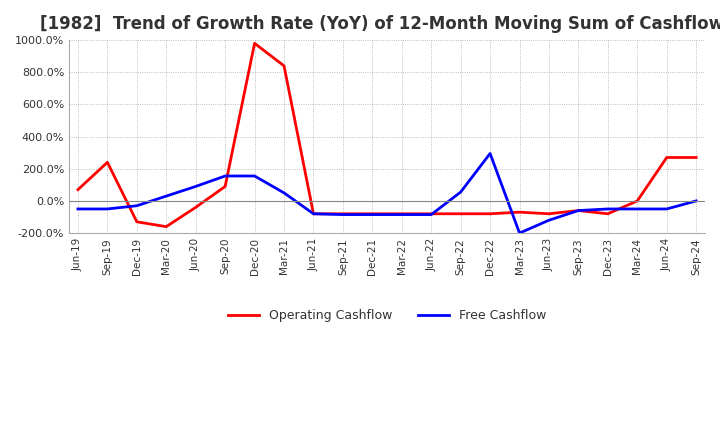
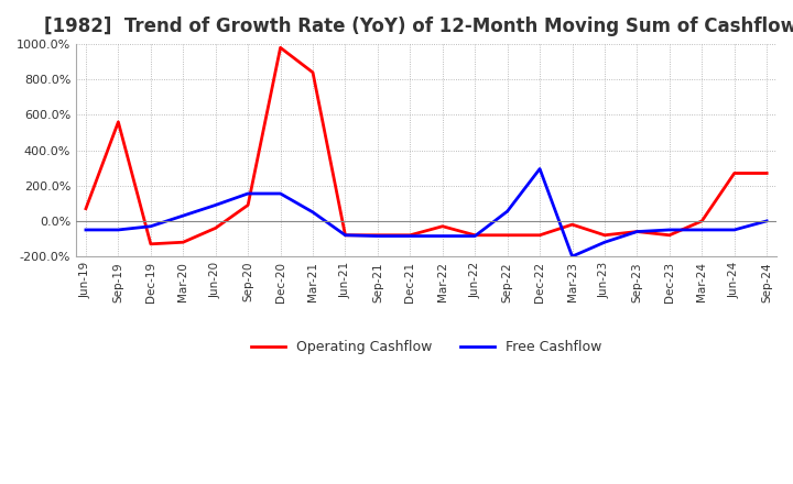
Operating Cashflow/Sep-19: 240% -> 560%
Operating Cashflow/Mar-20: -160% -> -120%
Operating Cashflow/Mar-22: -80% -> -30%
Operating Cashflow/Mar-23: -70% -> -20%
